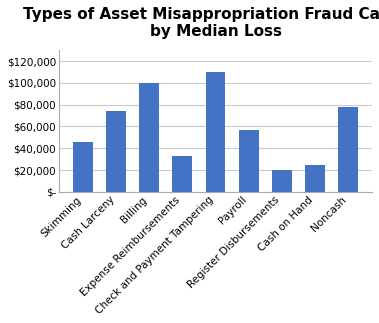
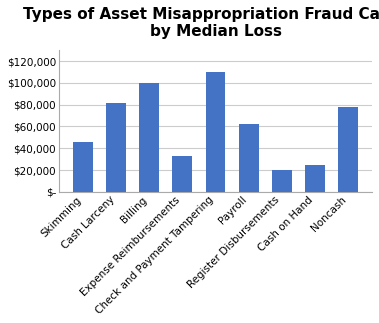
Cash Larceny: $74,000 -> $82,000
Payroll: $57,000 -> $62,000
